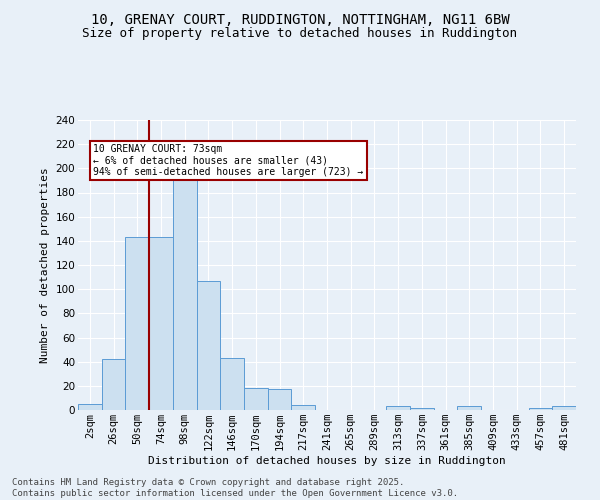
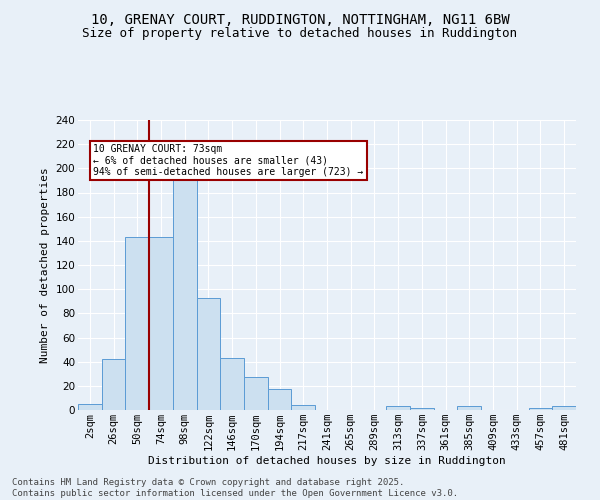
122sqm: 107 -> 93
170sqm: 18 -> 27
